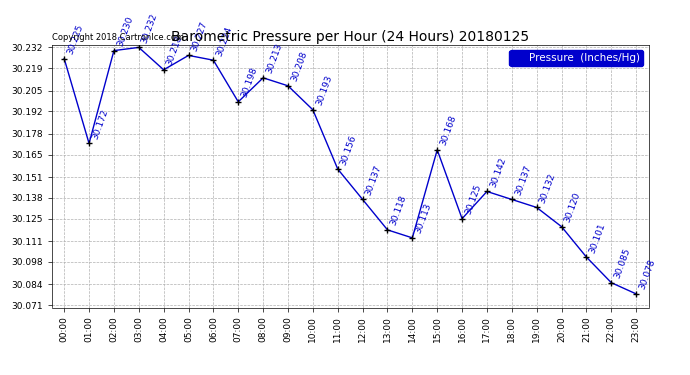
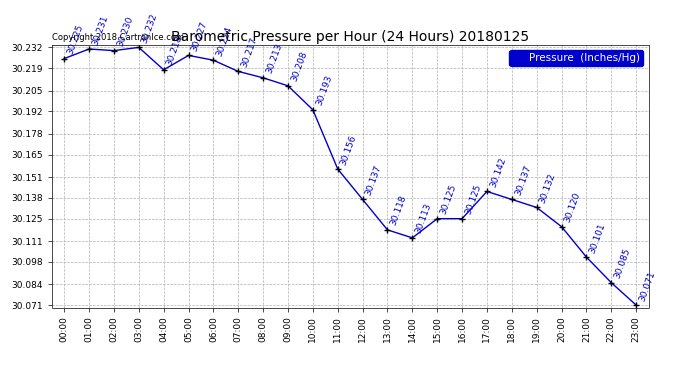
01:00: 30.172 -> 30.231
07:00: 30.198 -> 30.217
15:00: 30.168 -> 30.125
23:00: 30.078 -> 30.071
